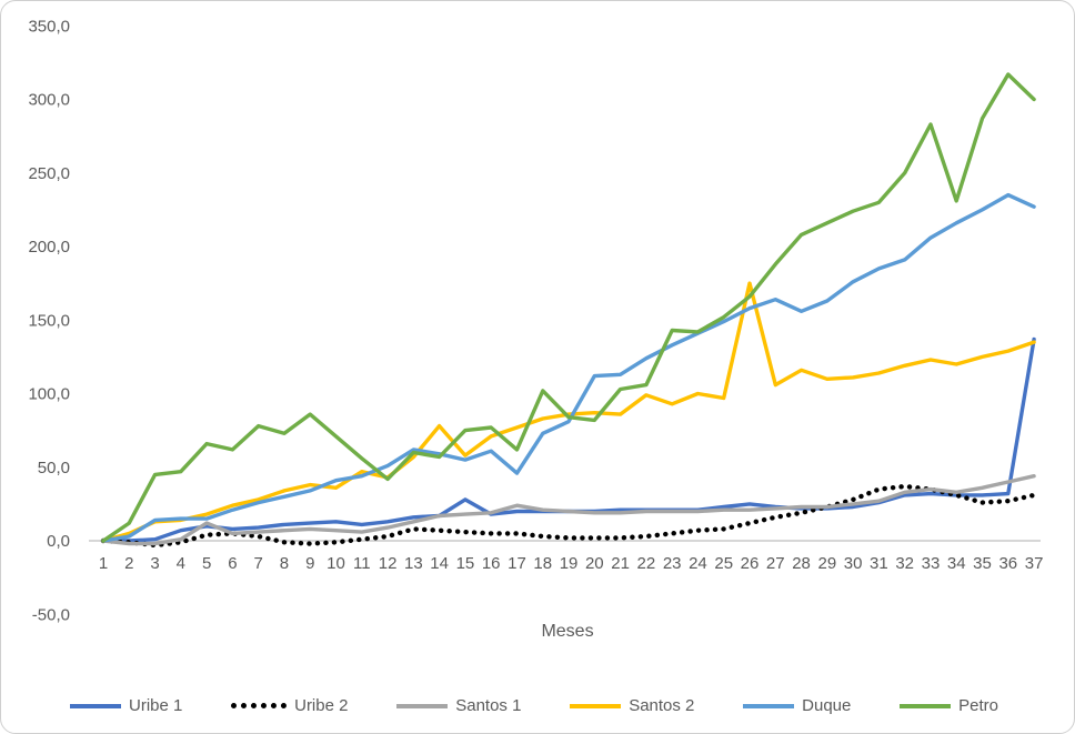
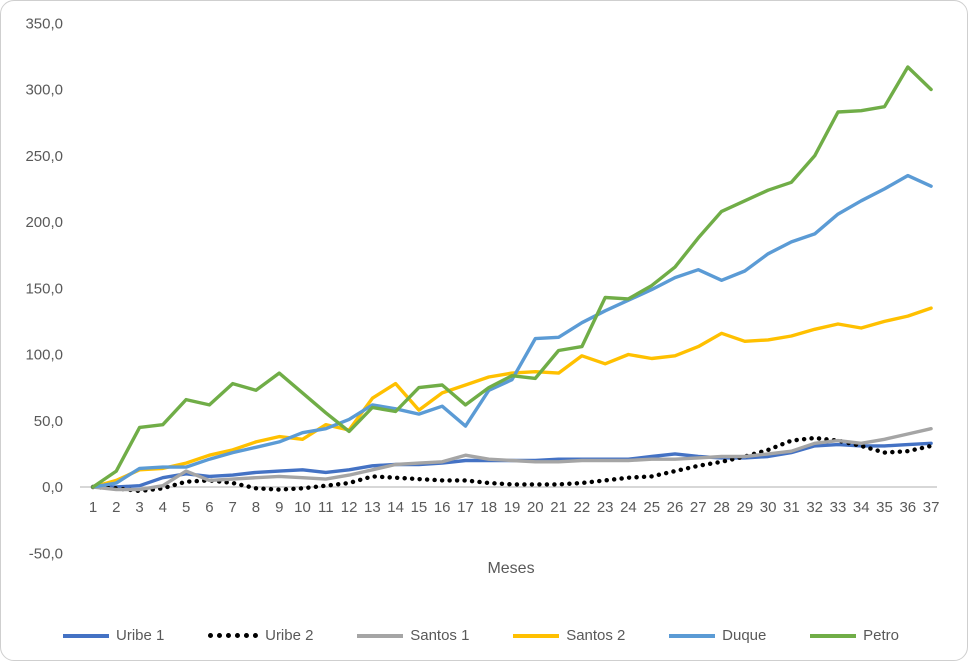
Santos 2/13: 57 -> 67
Uribe 1/15: 28 -> 17
Petro/18: 102 -> 75
Santos 2/26: 175 -> 99
Petro/34: 231 -> 284
Uribe 1/37: 137 -> 33
